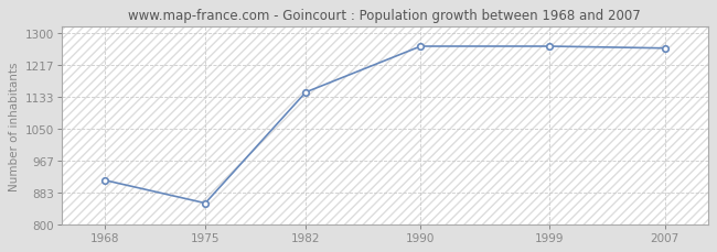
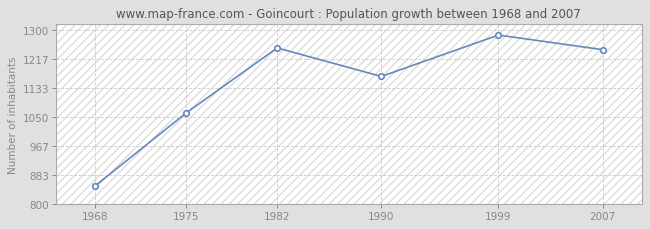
1968: 915 -> 851
1975: 855 -> 1061
1982: 1145 -> 1248
1990: 1265 -> 1166
1999: 1265 -> 1285
2007: 1260 -> 1243
